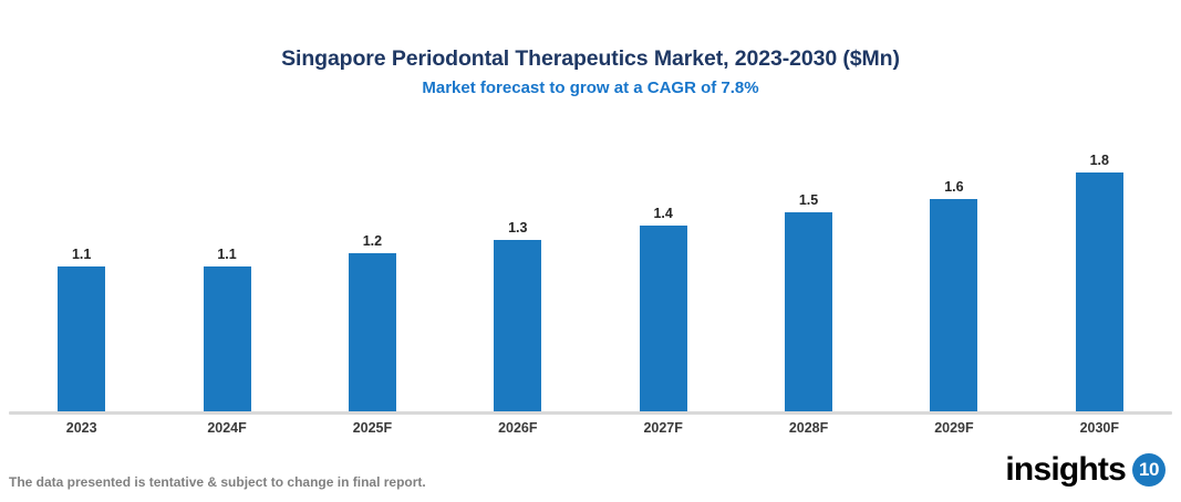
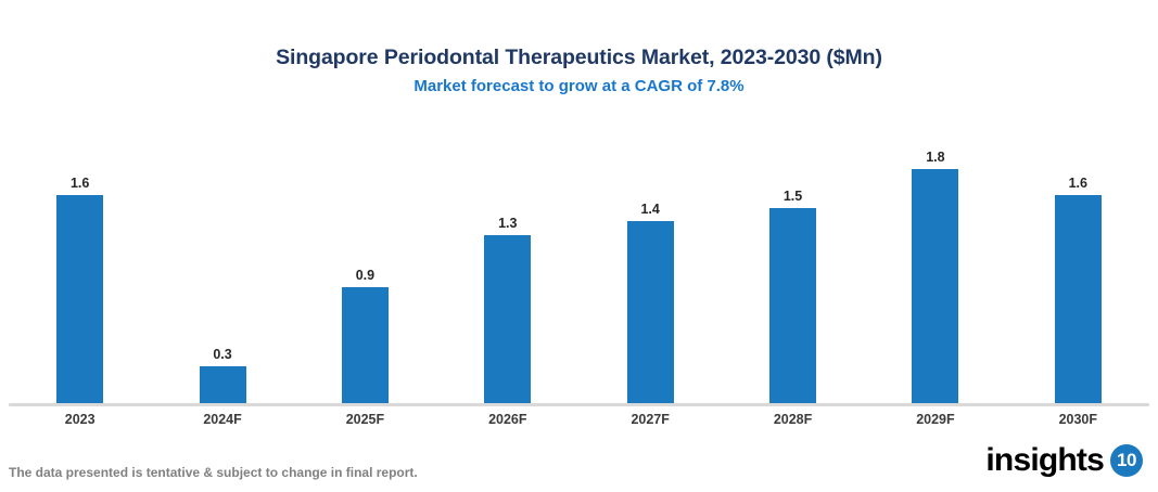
2023: 1.1 -> 1.6
2024F: 1.1 -> 0.3
2025F: 1.2 -> 0.9
2029F: 1.6 -> 1.8
2030F: 1.8 -> 1.6
